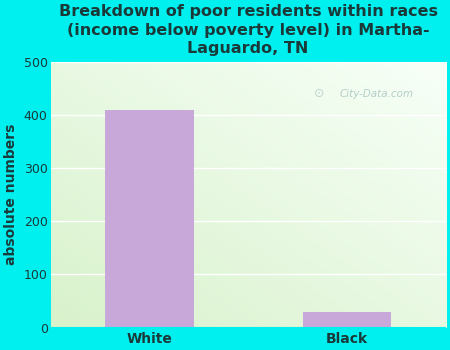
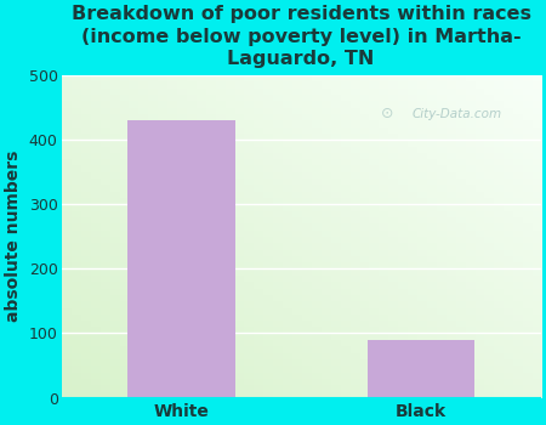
White: 410 -> 430
Black: 30 -> 90
